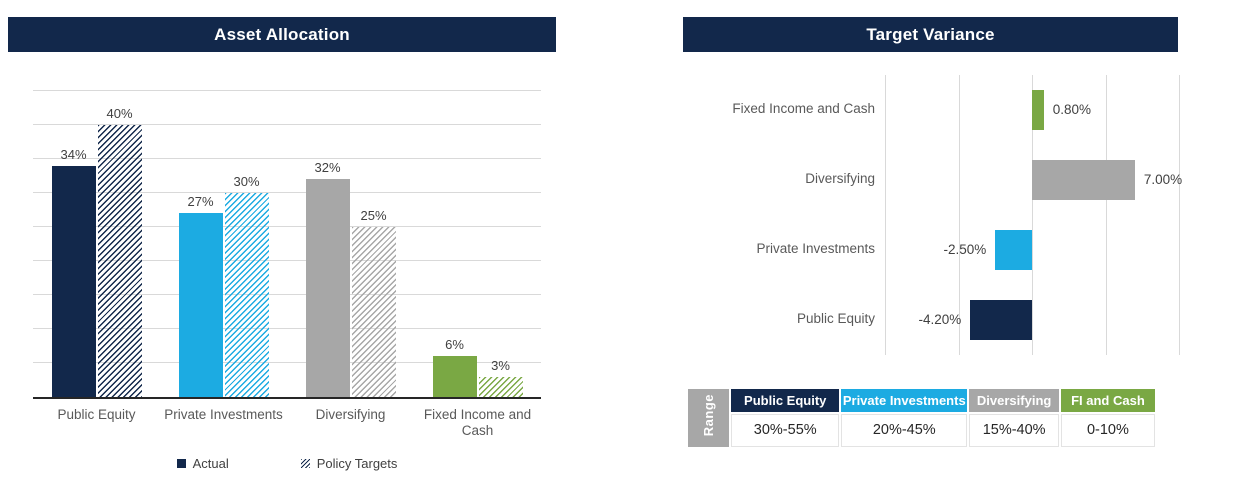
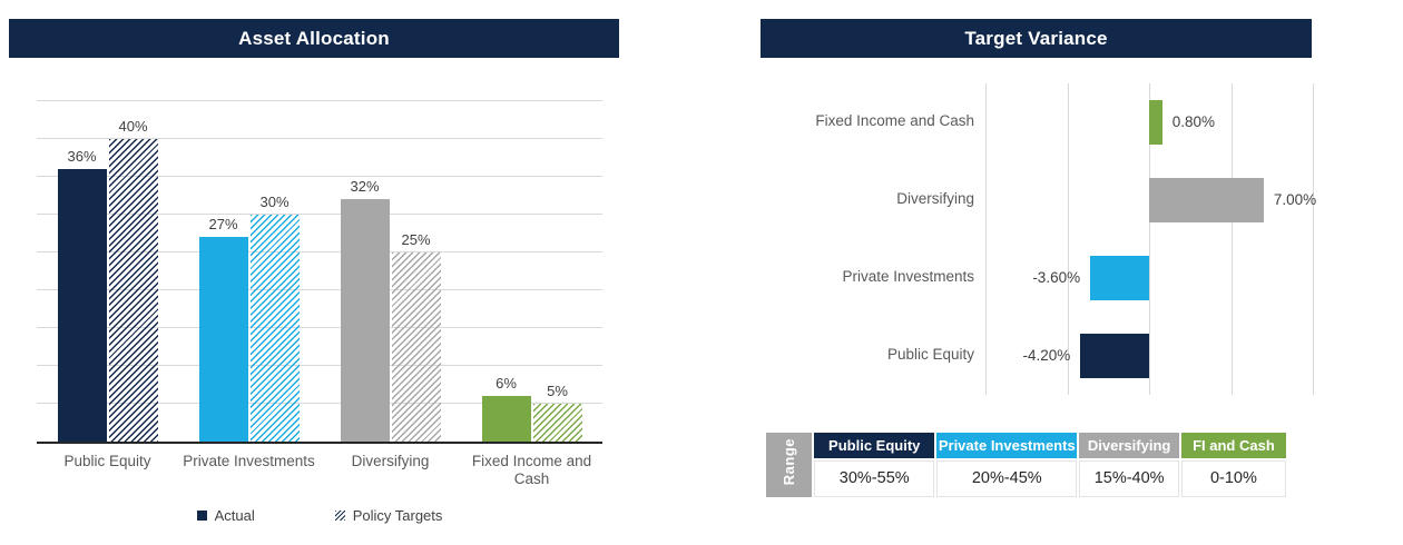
Asset Allocation/Actual/Public Equity: 34% -> 36%
Asset Allocation/Policy Targets/Fixed Income and Cash: 3% -> 5%
Target Variance/Private Investments: -2.50% -> -3.60%
